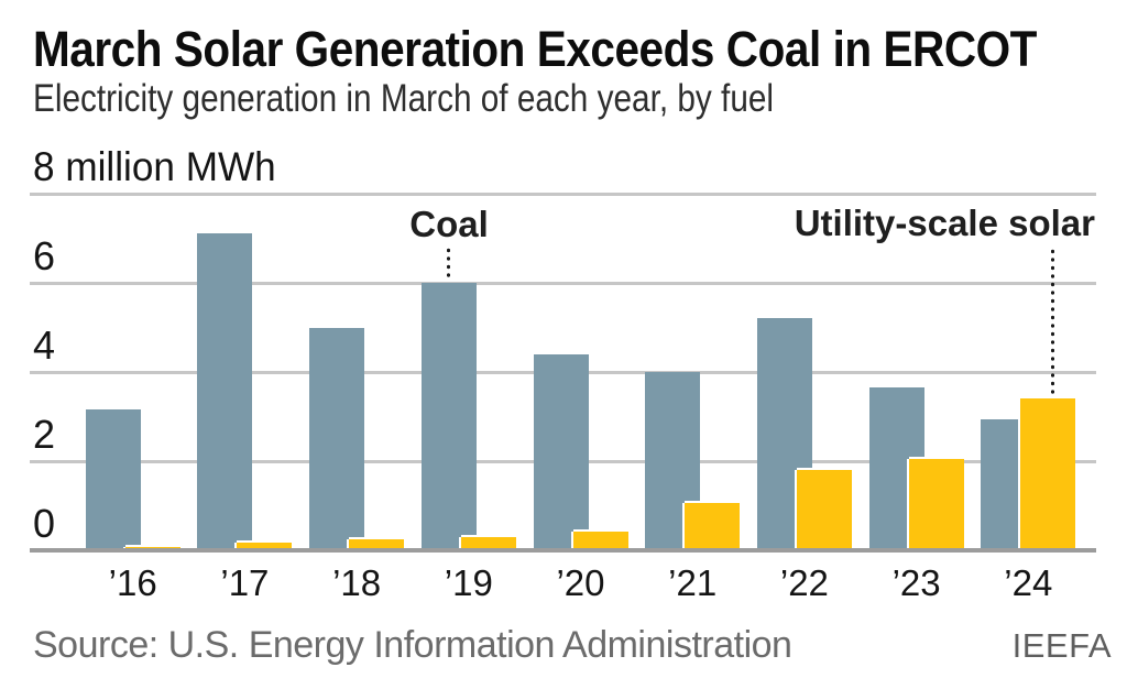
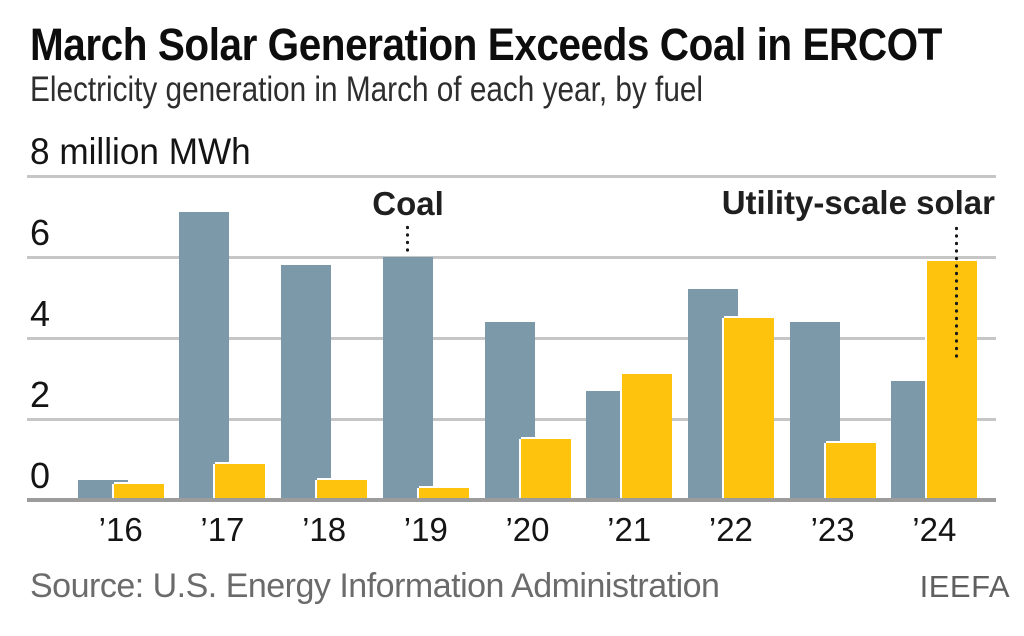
Coal/’16: 3.1 -> 0.5
Utility-scale solar/’16: 0.1 -> 0.4
Utility-scale solar/’17: 0.2 -> 0.9
Coal/’18: 5.0 -> 5.8
Utility-scale solar/’18: 0.2 -> 0.5
Utility-scale solar/’20: 0.4 -> 1.5
Coal/’21: 4.0 -> 2.7
Utility-scale solar/’21: 1.1 -> 3.1
Utility-scale solar/’22: 1.8 -> 4.5
Coal/’23: 3.6 -> 4.4
Utility-scale solar/’23: 2.0 -> 1.4
Utility-scale solar/’24: 3.4 -> 5.9
